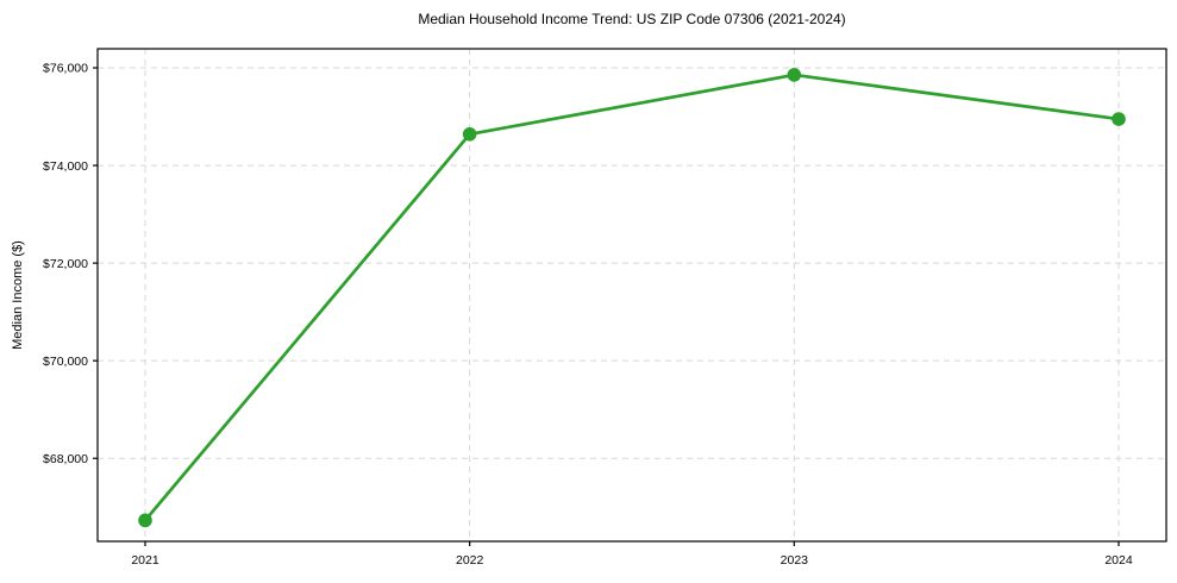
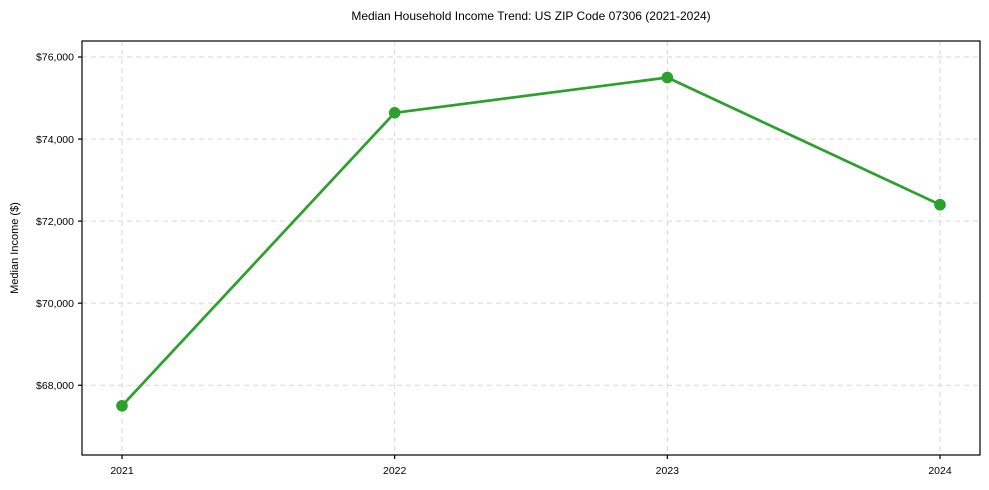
2021: $66700 -> $67500
2023: $75900 -> $75500
2024: $75000 -> $72400
